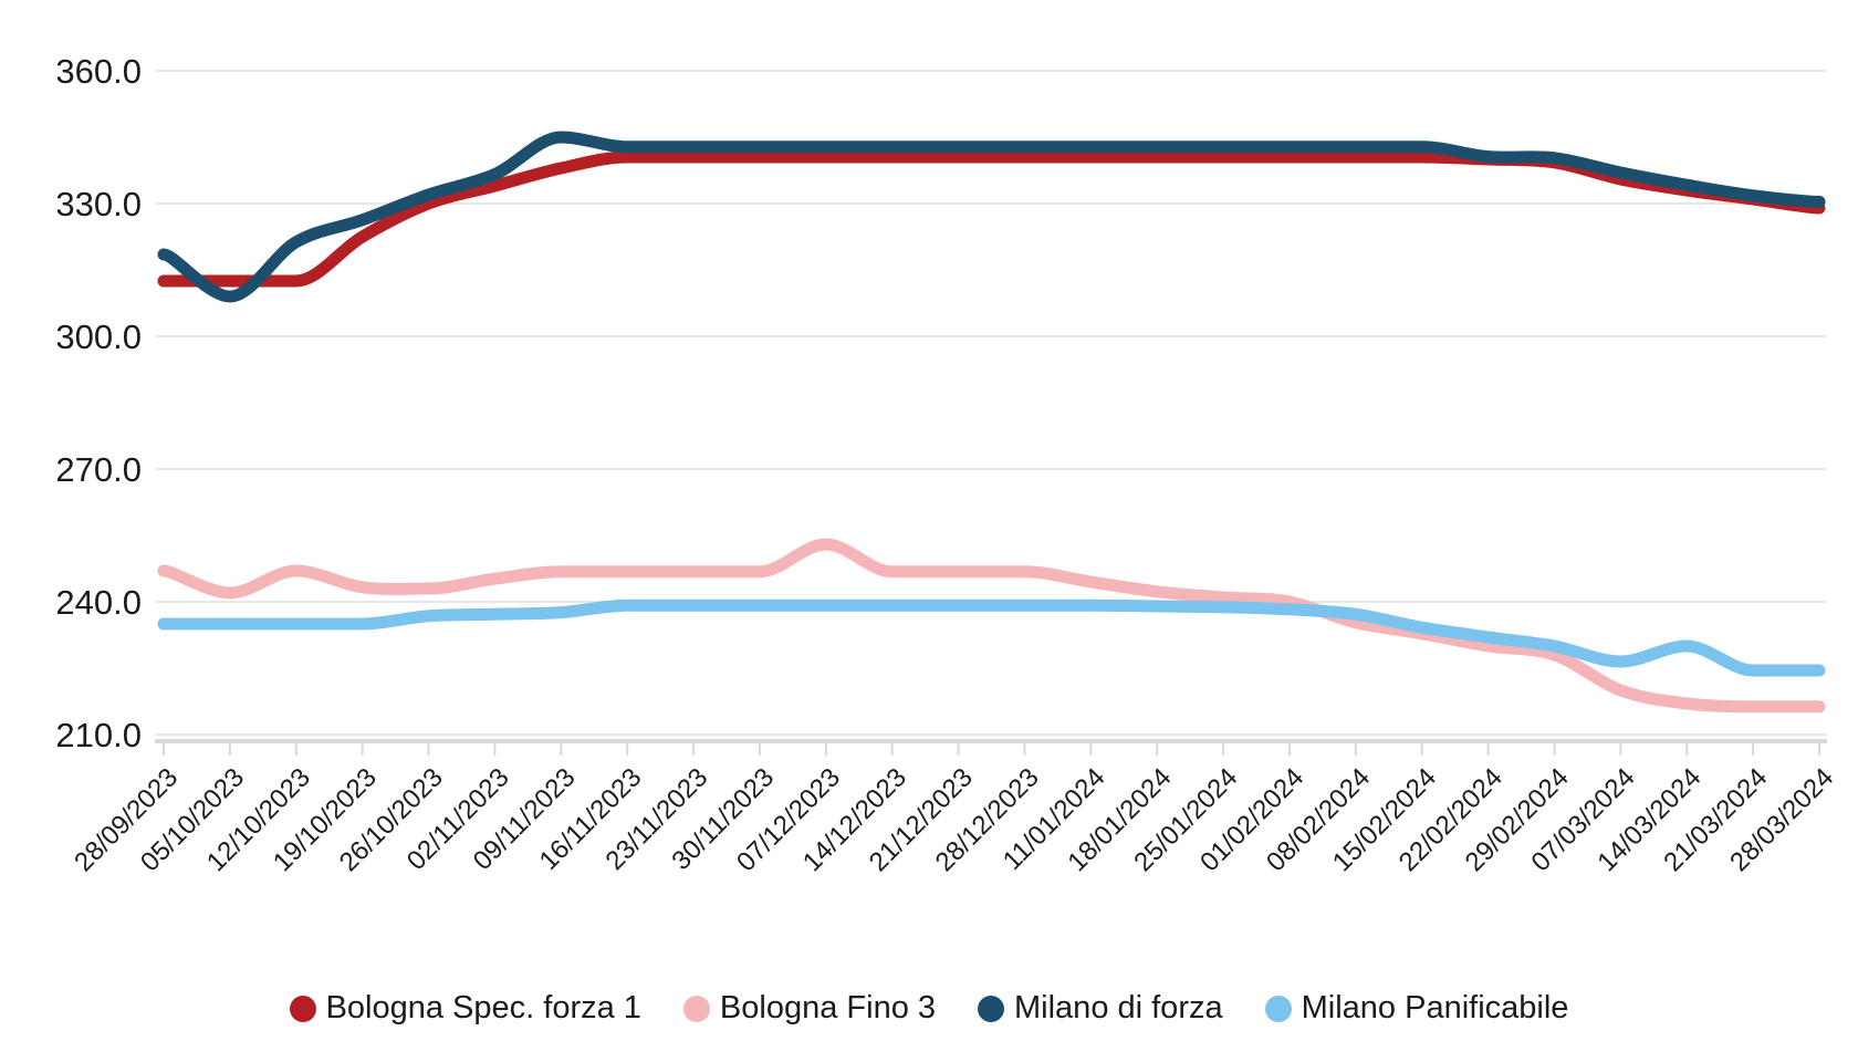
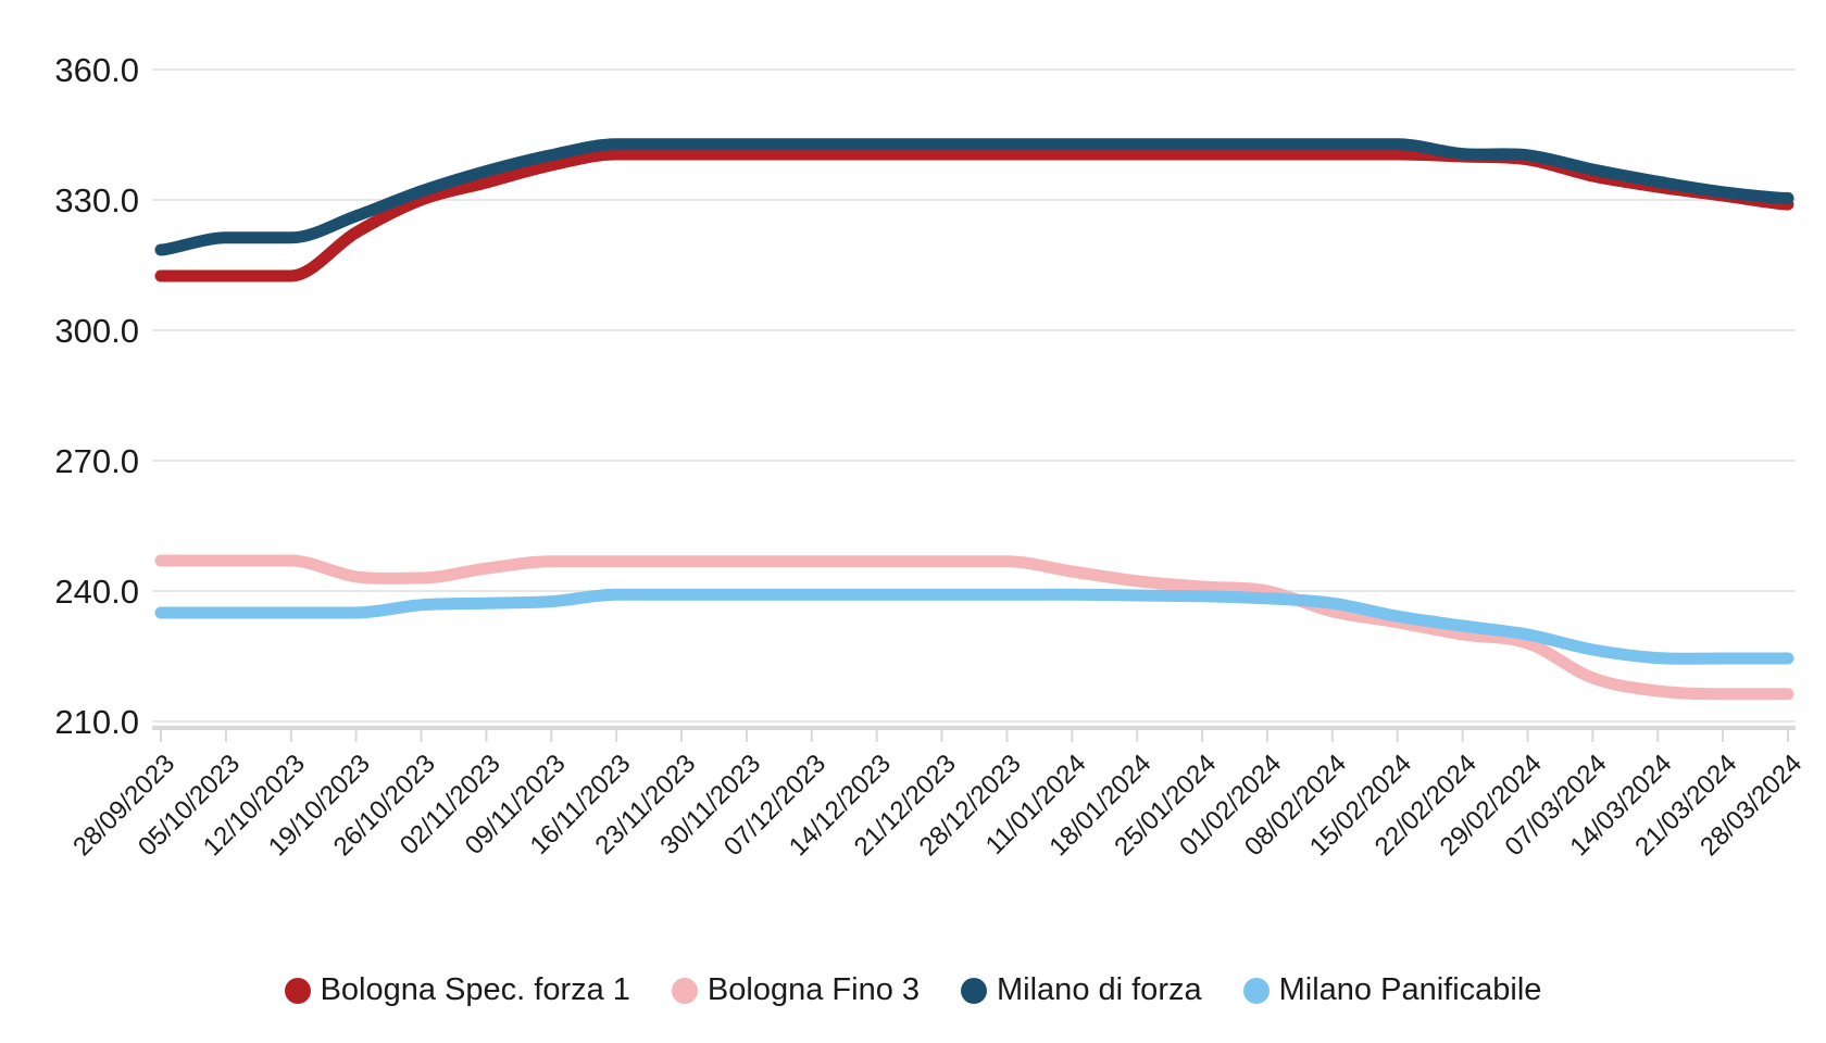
Bologna Fino 3/05/10/2023: 242 -> 247
Milano di forza/05/10/2023: 309 -> 321
Milano di forza/09/11/2023: 345 -> 340
Bologna Fino 3/07/12/2023: 253 -> 247
Milano Panificabile/14/03/2024: 230 -> 225
